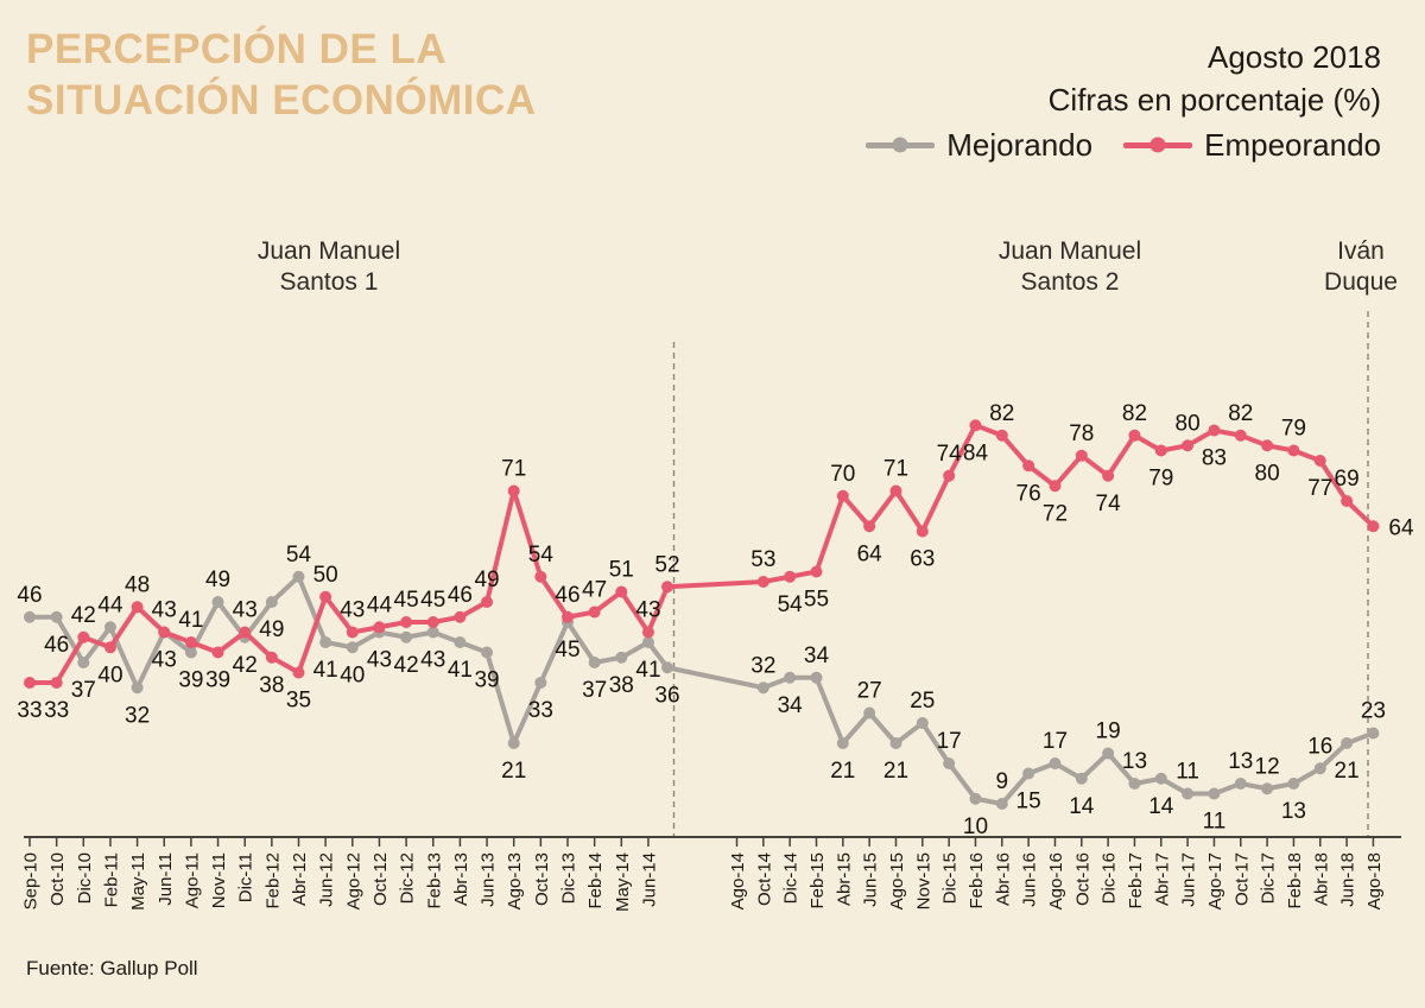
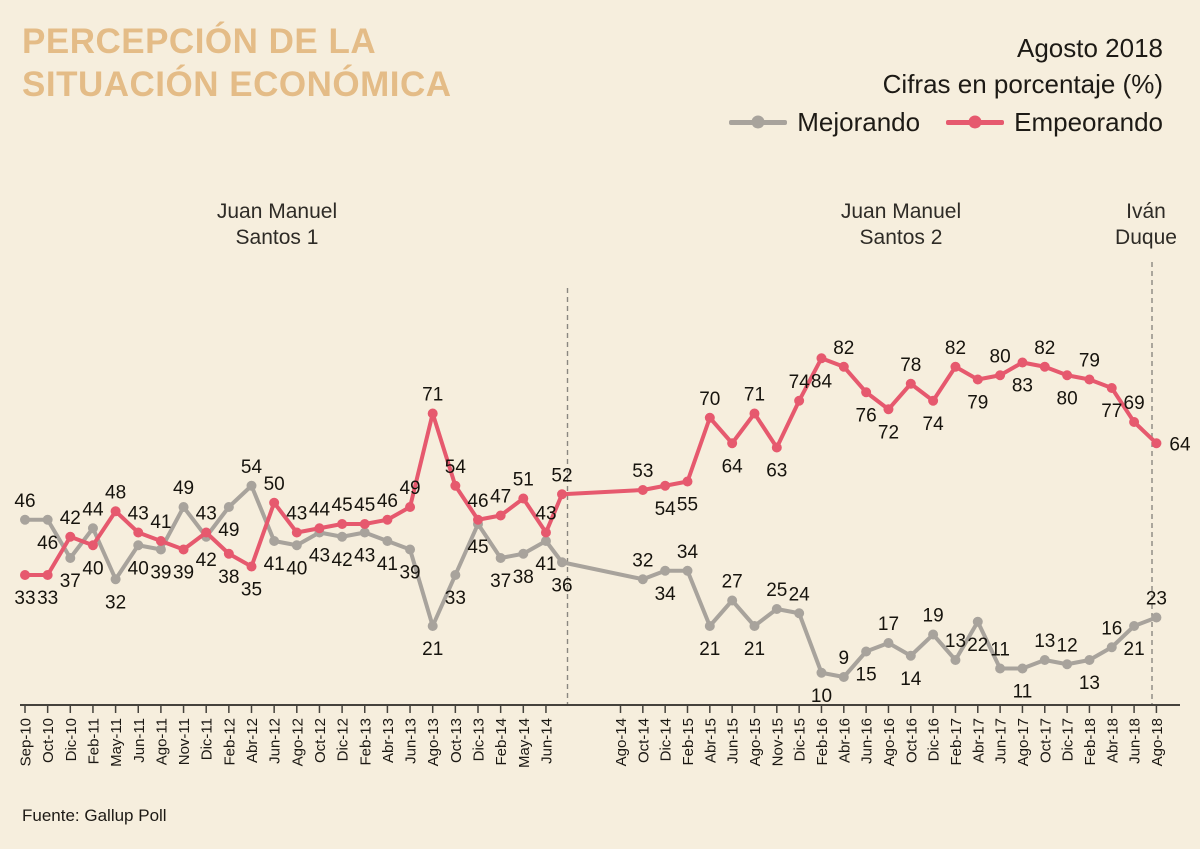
Mejorando/Jun-11: 43 -> 40
Mejorando/Dic-15: 17 -> 24
Mejorando/Abr-17: 14 -> 22
